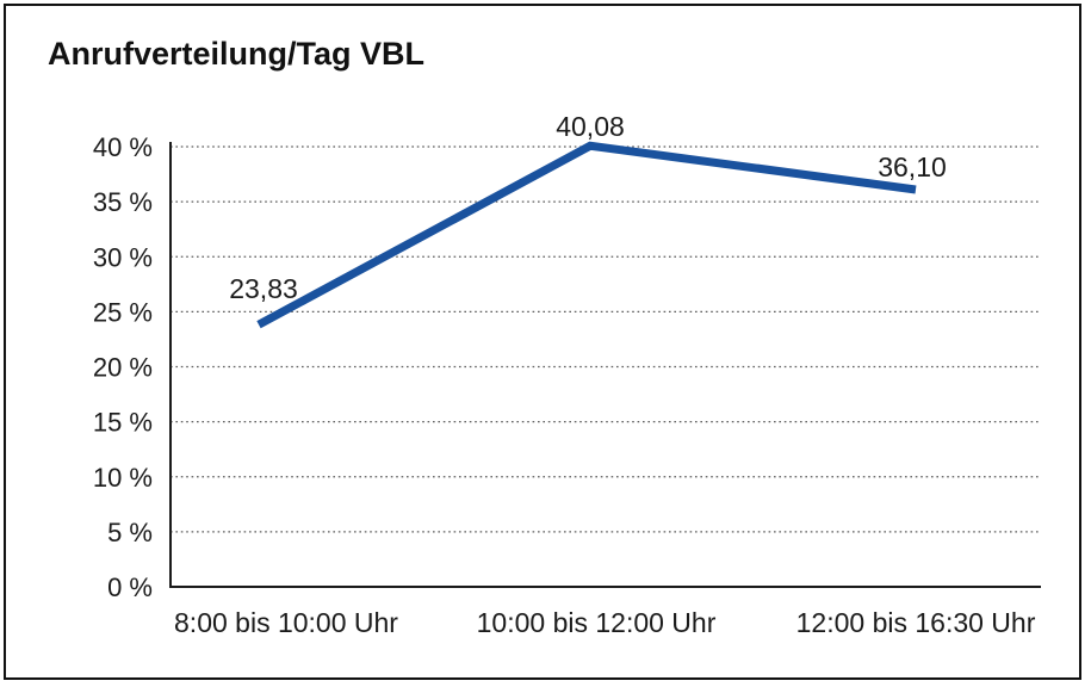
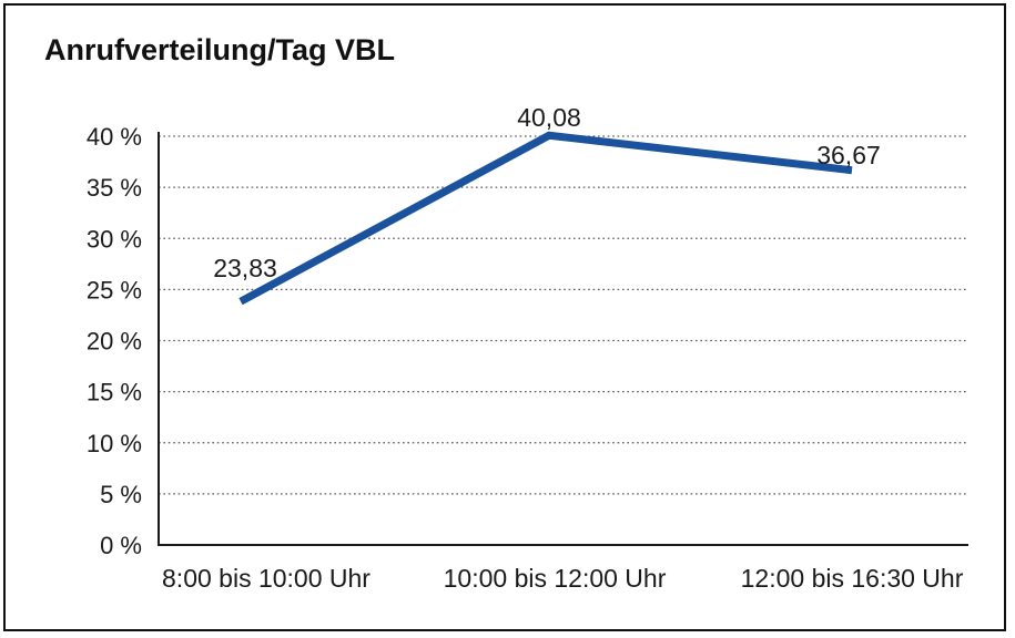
12:00 bis 16:30 Uhr: 36,10 -> 36,67
